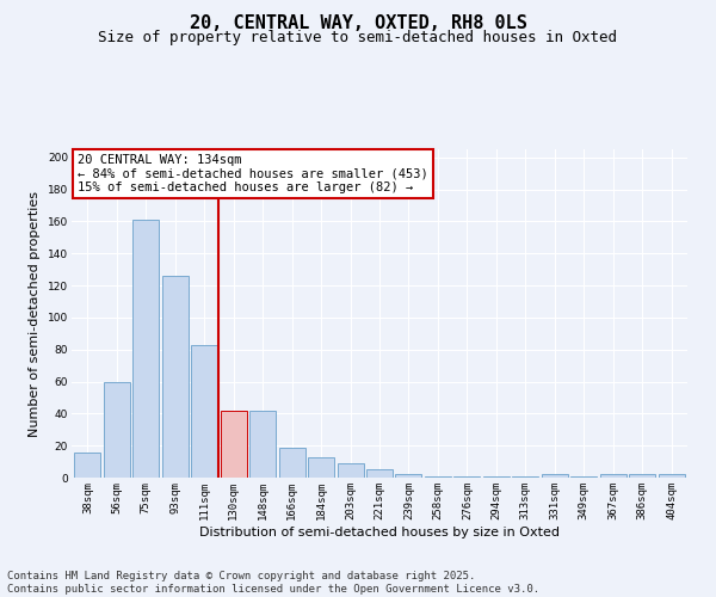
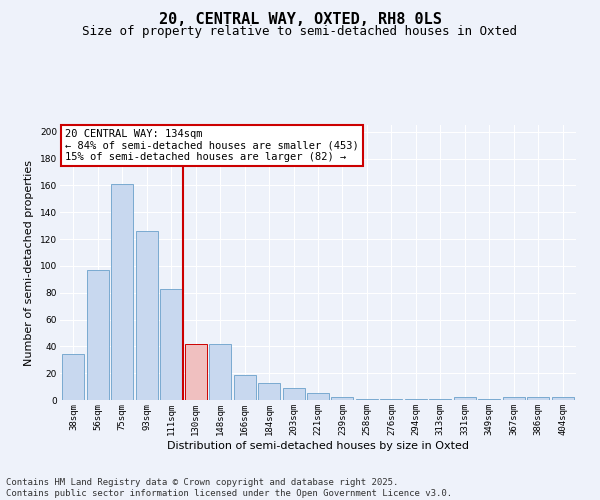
38sqm: 16 -> 34
56sqm: 60 -> 97
